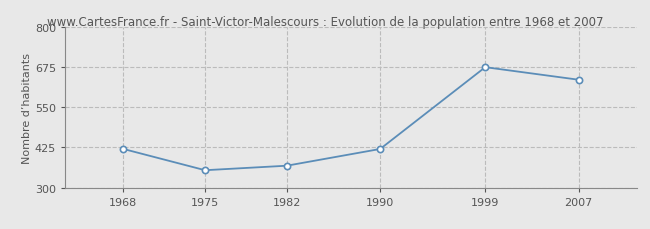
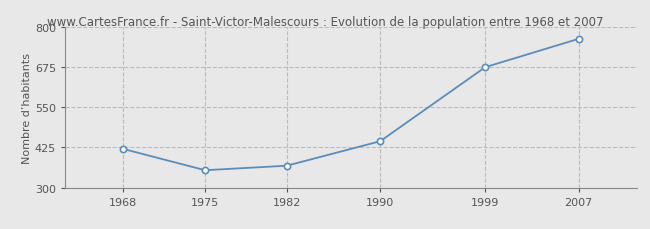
1990: 420 -> 444
2007: 635 -> 762
